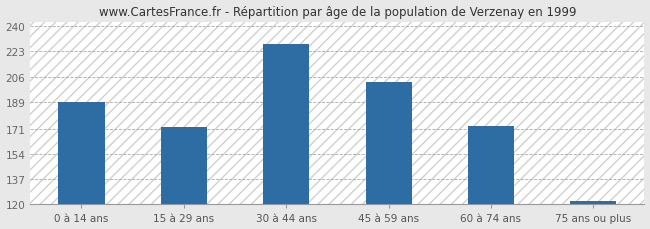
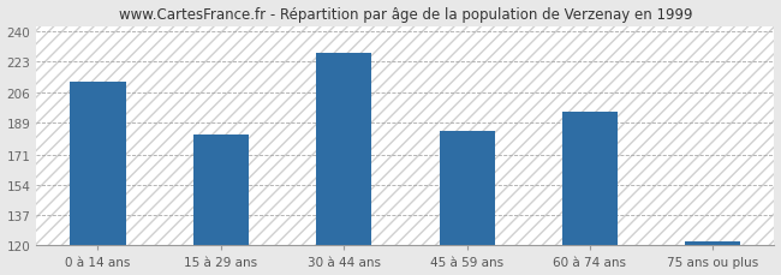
0 à 14 ans: 189 -> 212
15 à 29 ans: 172 -> 182
45 à 59 ans: 202 -> 184
60 à 74 ans: 173 -> 195
